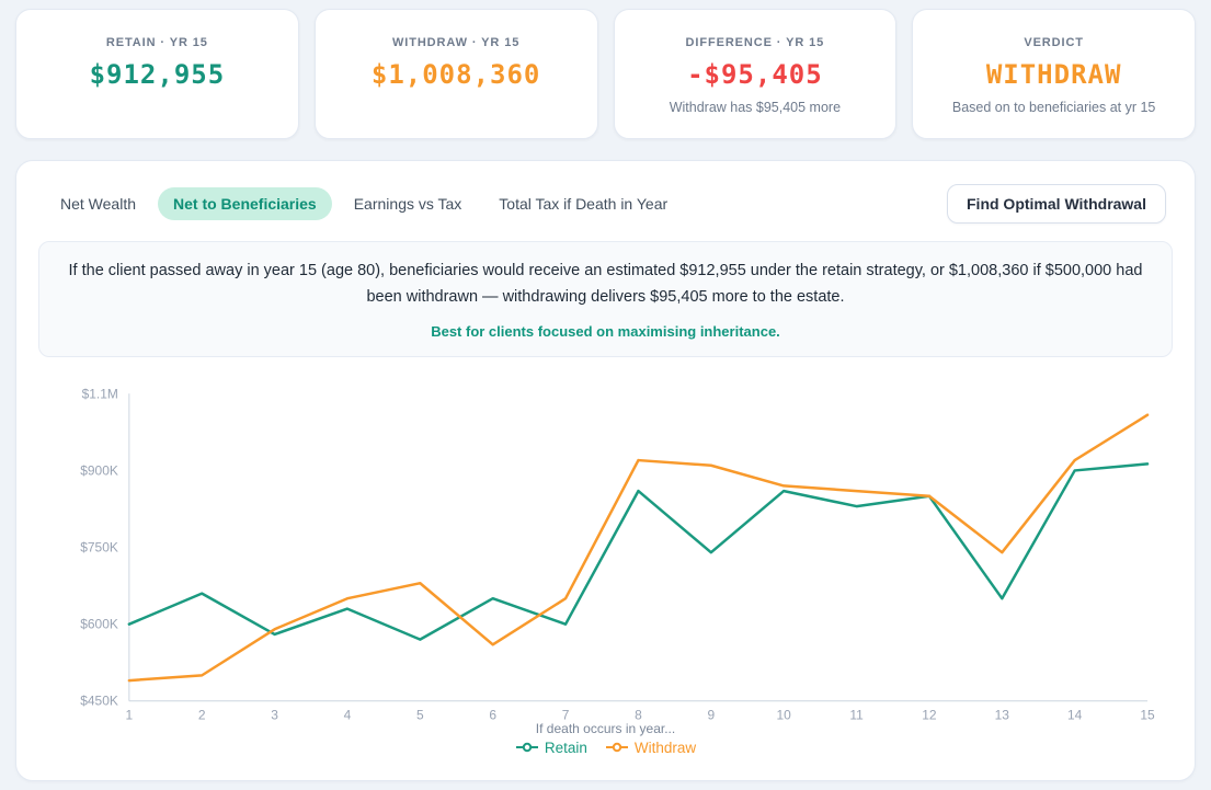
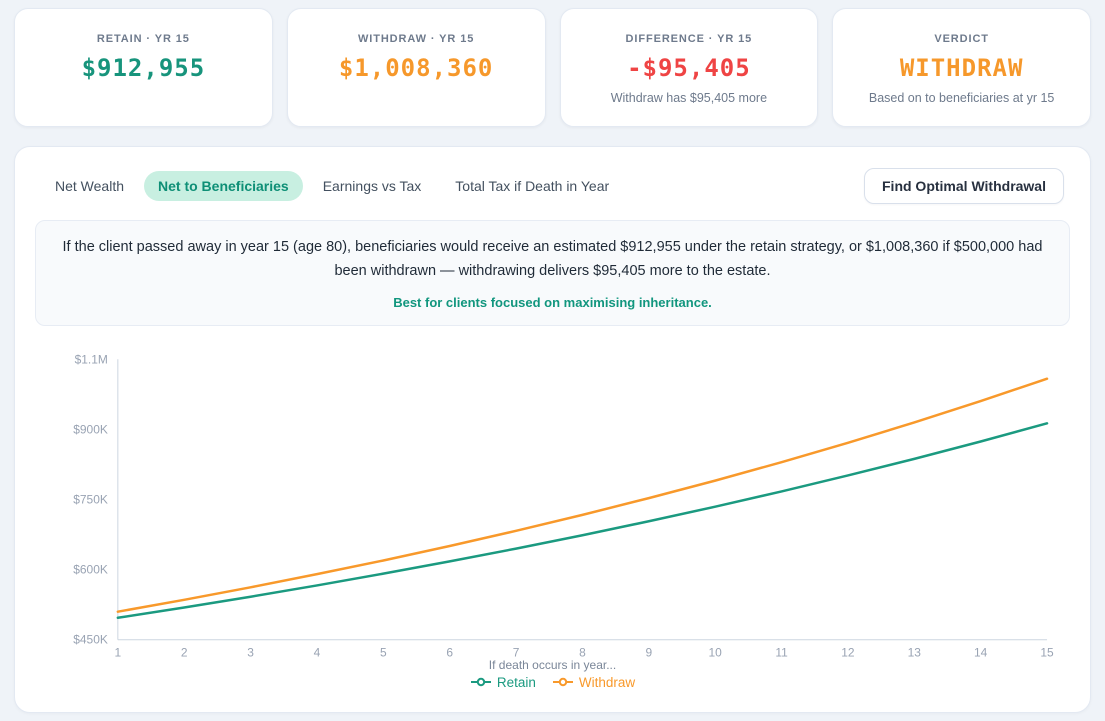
Retain/1: $600K -> $500K
Withdraw/1: $490K -> $510K
Retain/2: $660K -> $520K
Withdraw/2: $500K -> $540K
Retain/3: $580K -> $540K
Withdraw/3: $590K -> $560K
Retain/4: $630K -> $570K
Withdraw/4: $650K -> $590K
Retain/5: $570K -> $590K
Withdraw/5: $680K -> $620K
Retain/6: $650K -> $620K
Withdraw/6: $560K -> $650K
Retain/7: $600K -> $640K
Withdraw/7: $650K -> $680K
Retain/8: $860K -> $670K
Withdraw/8: $920K -> $720K
Retain/9: $740K -> $700K
Withdraw/9: $910K -> $750K
Retain/10: $860K -> $730K
Withdraw/10: $870K -> $790K
Retain/11: $830K -> $770K
Withdraw/11: $860K -> $830K
Retain/12: $850K -> $800K
Withdraw/12: $850K -> $870K
Retain/13: $650K -> $840K
Withdraw/13: $740K -> $910K
Retain/14: $900K -> $870K
Withdraw/14: $920K -> $960K
